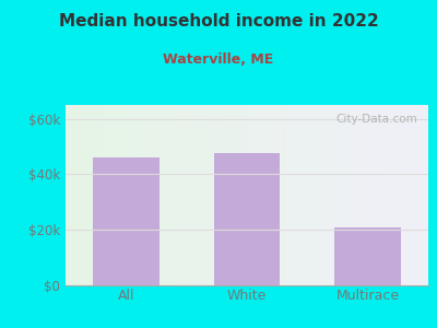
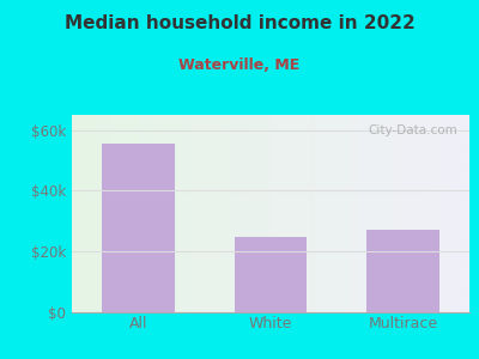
All: $46.0k -> $55.5k
White: $47.5k -> $25.0k
Multirace: $21.0k -> $27.0k
